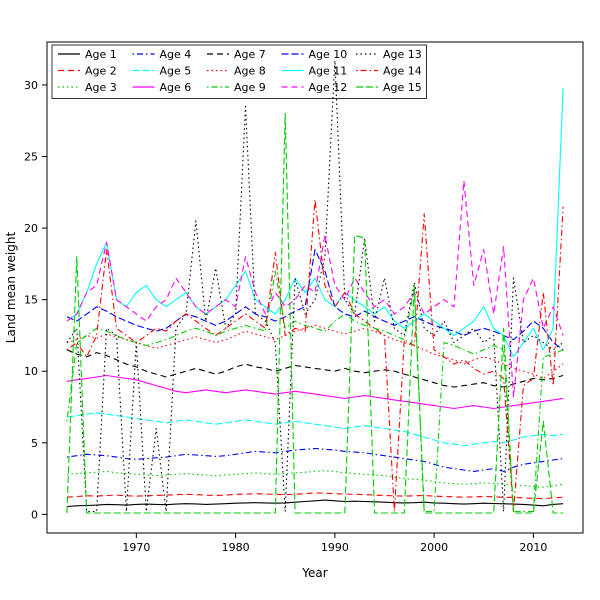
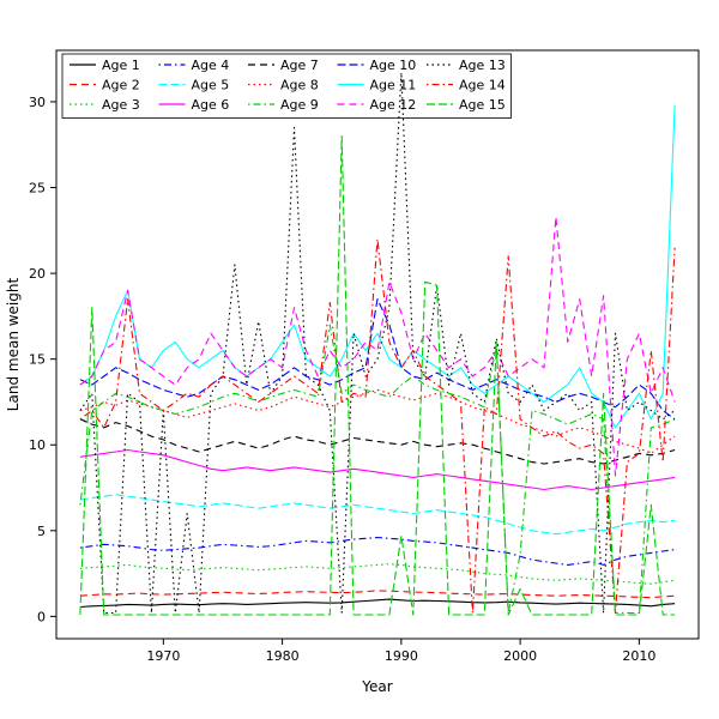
Age 12/1990: 16.0 -> 17.7
Age 15/1990: 0.1 -> 4.7
Age 9/2000: 0.2 -> 3.6
Age 15/2000: 0.1 -> 1.6
